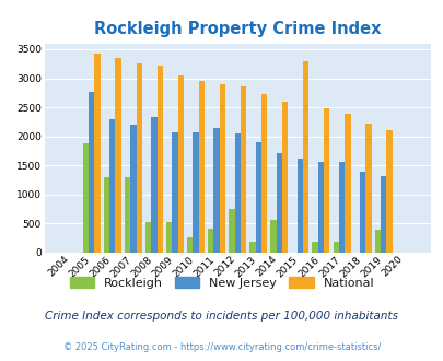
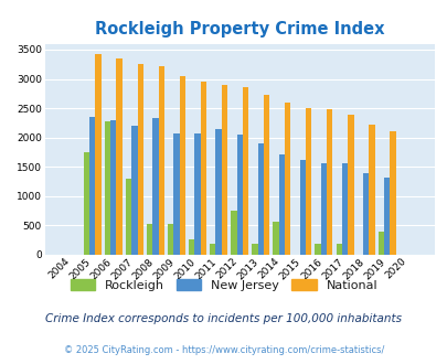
Rockleigh/2005: 1880 -> 1750
New Jersey/2005: 2760 -> 2360
Rockleigh/2006: 1300 -> 2280
Rockleigh/2011: 420 -> 190
National/2015: 3300 -> 2500
